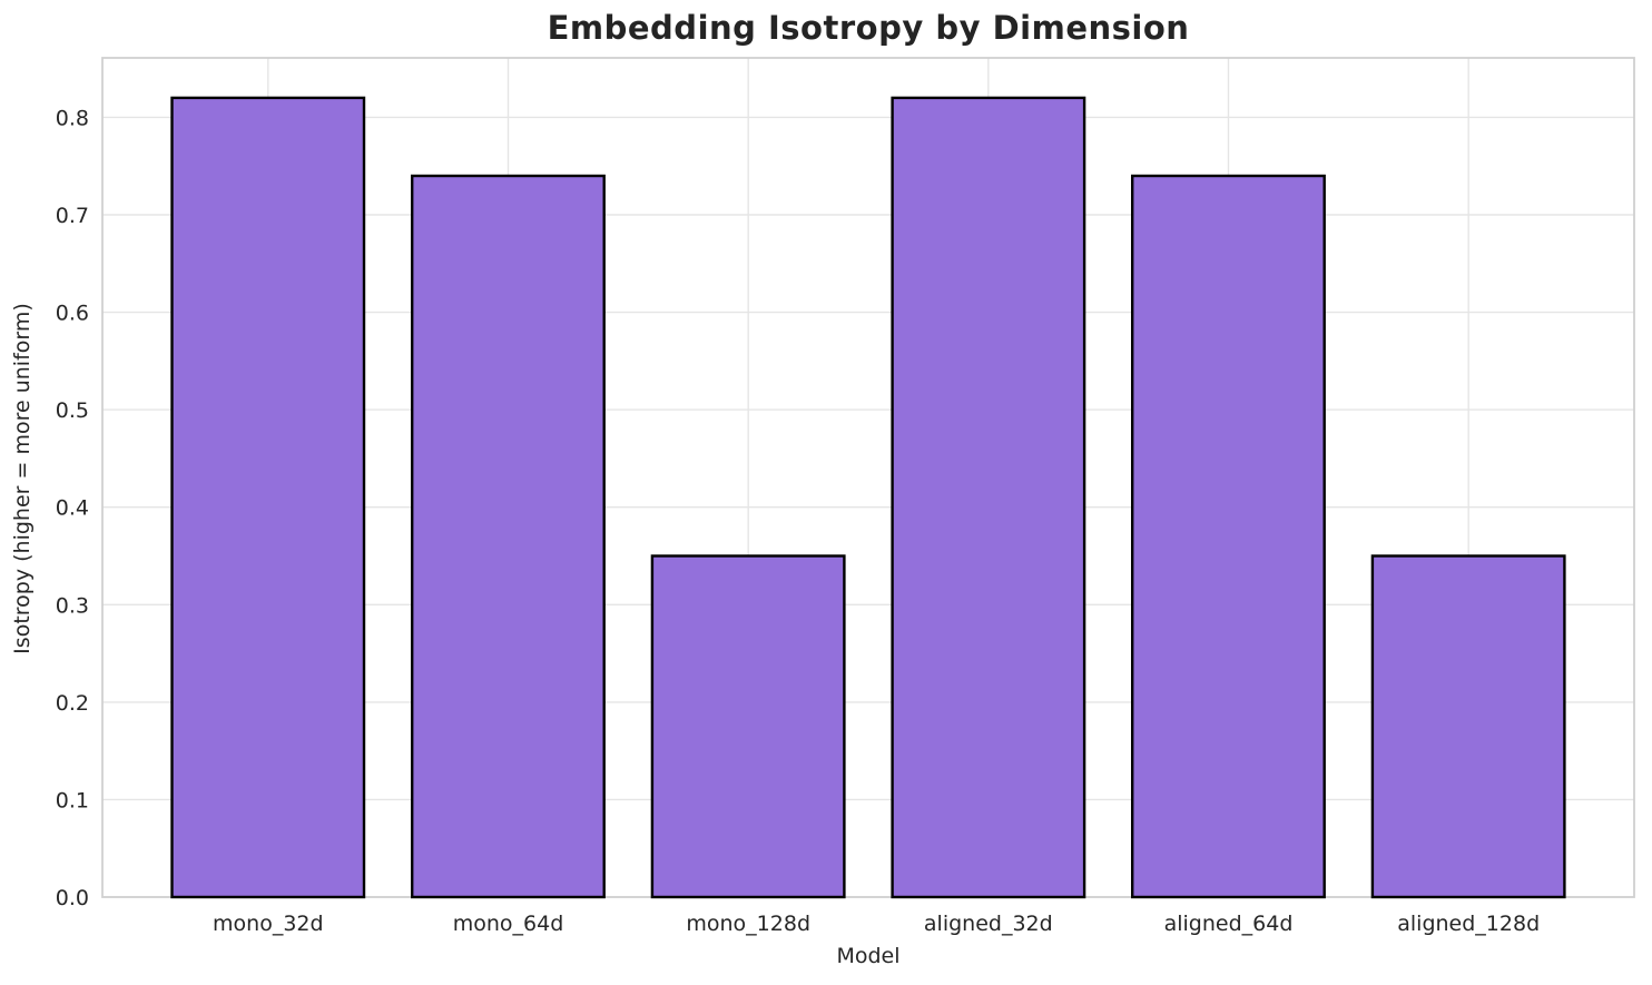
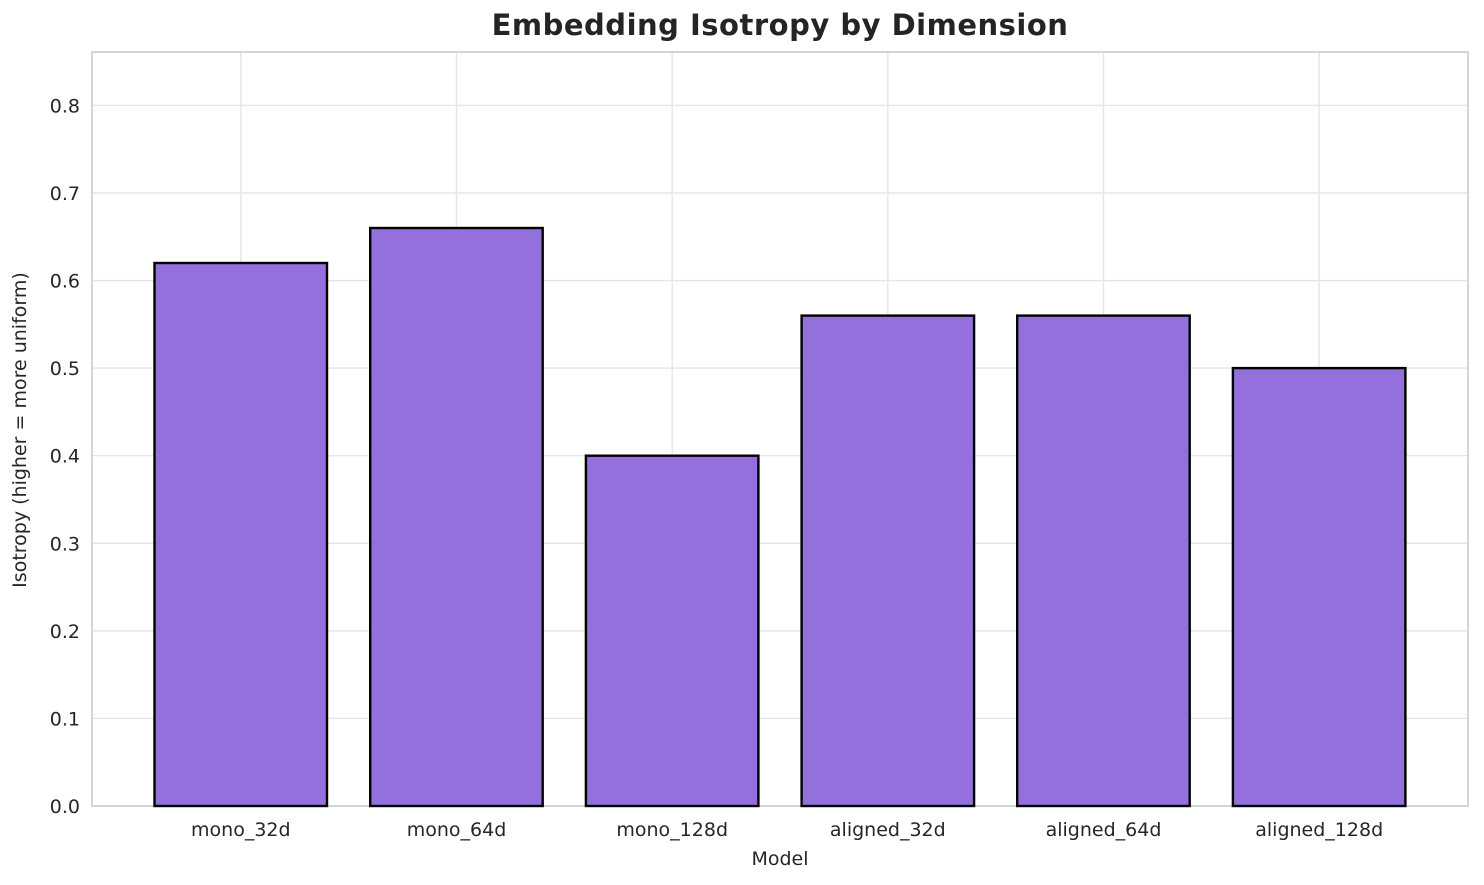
mono_32d: 0.82 -> 0.62
mono_64d: 0.74 -> 0.66
mono_128d: 0.35 -> 0.40
aligned_32d: 0.82 -> 0.56
aligned_64d: 0.74 -> 0.56
aligned_128d: 0.35 -> 0.50
